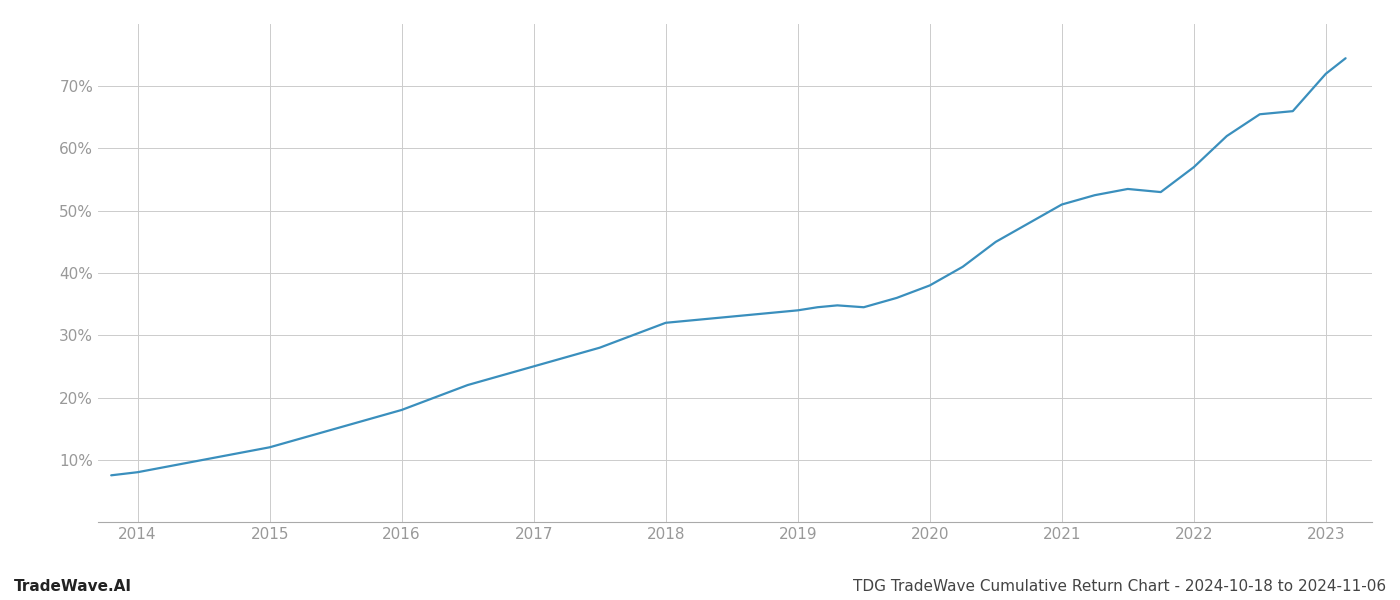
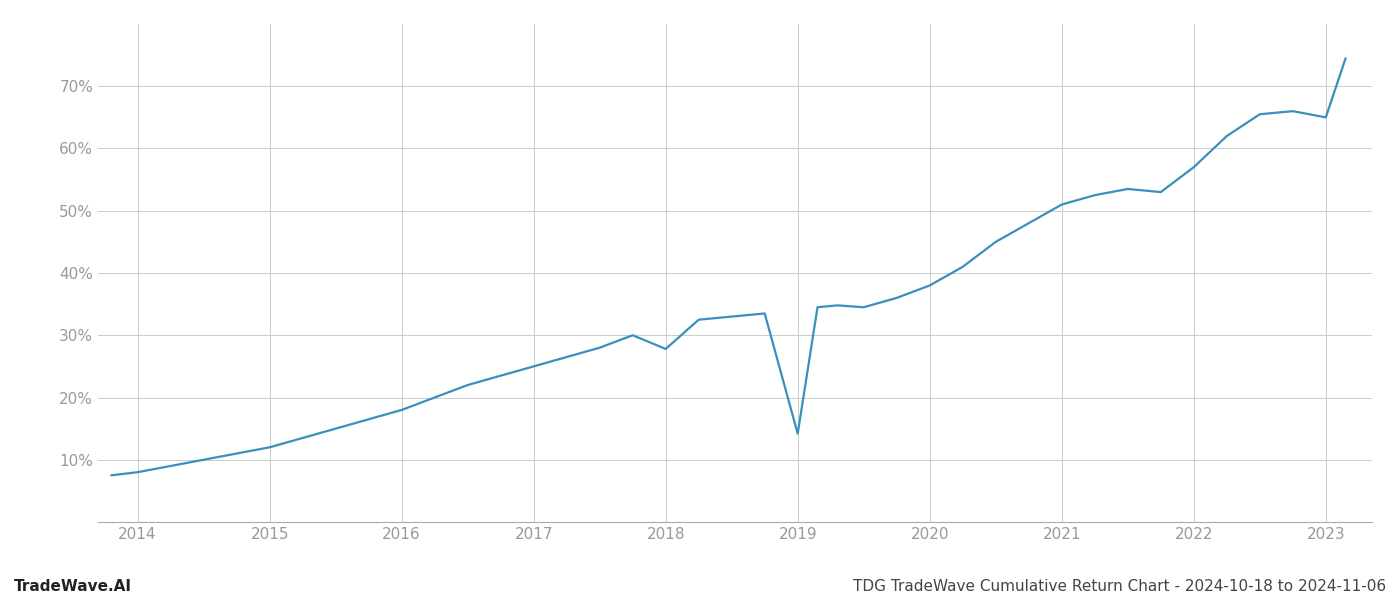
2018: 32.0% -> 27.8%
2019: 34.0% -> 14.2%
2023: 72.0% -> 65.0%
